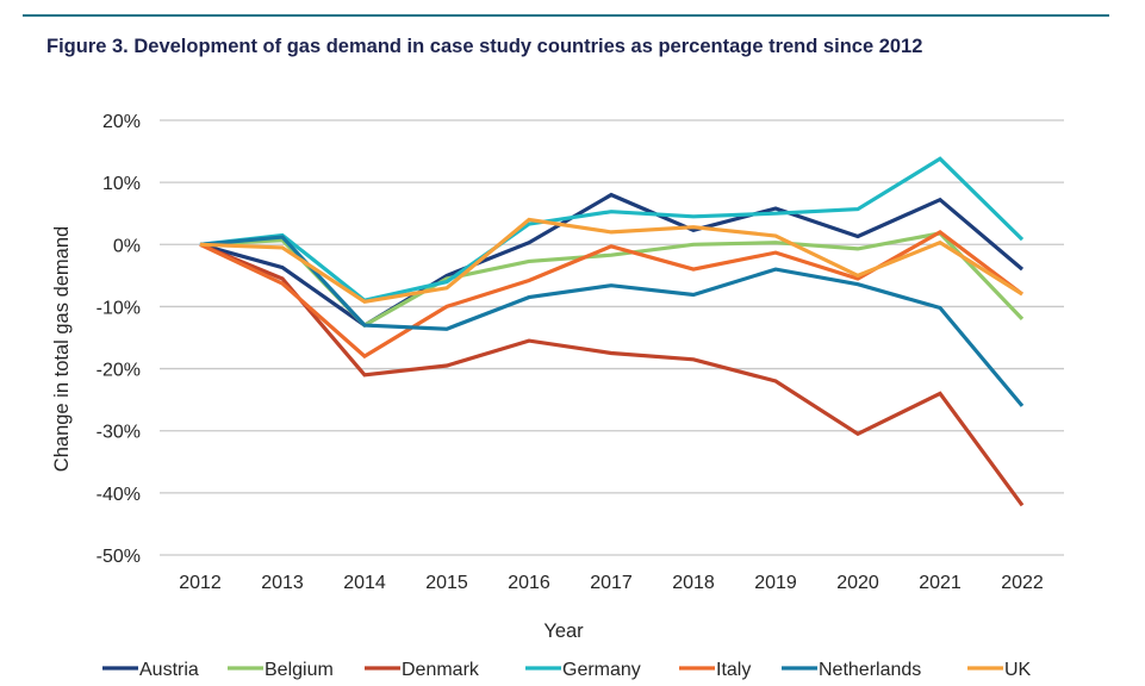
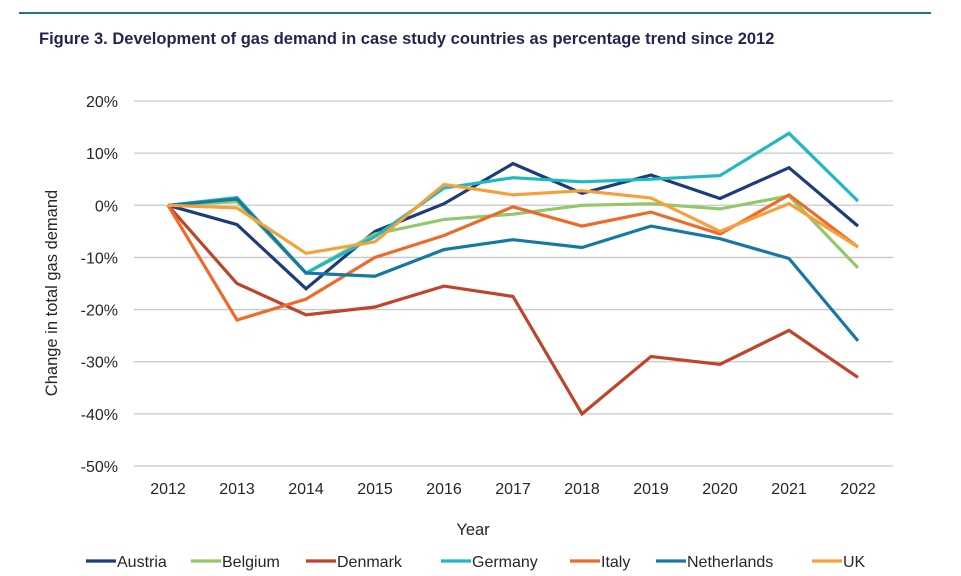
Denmark/2013: -6% -> -15%
Italy/2013: -6% -> -22%
Austria/2014: -13% -> -16%
Germany/2014: -9% -> -13%
Denmark/2018: -18% -> -40%
Denmark/2019: -22% -> -29%
Denmark/2022: -42% -> -33%
